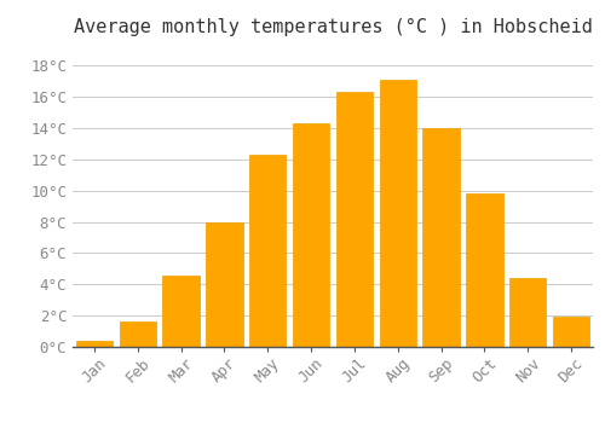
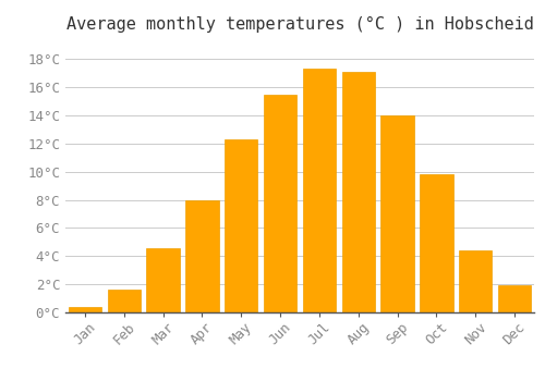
Jun: 14.3°C -> 15.5°C
Jul: 16.3°C -> 17.3°C
